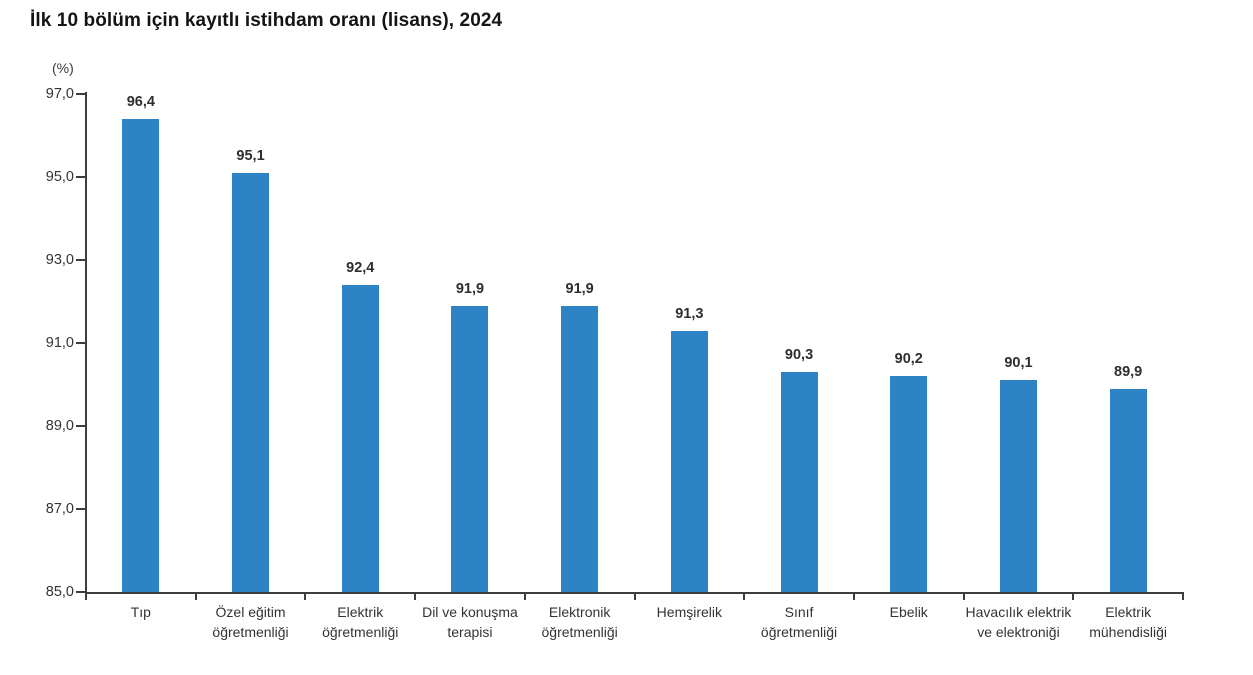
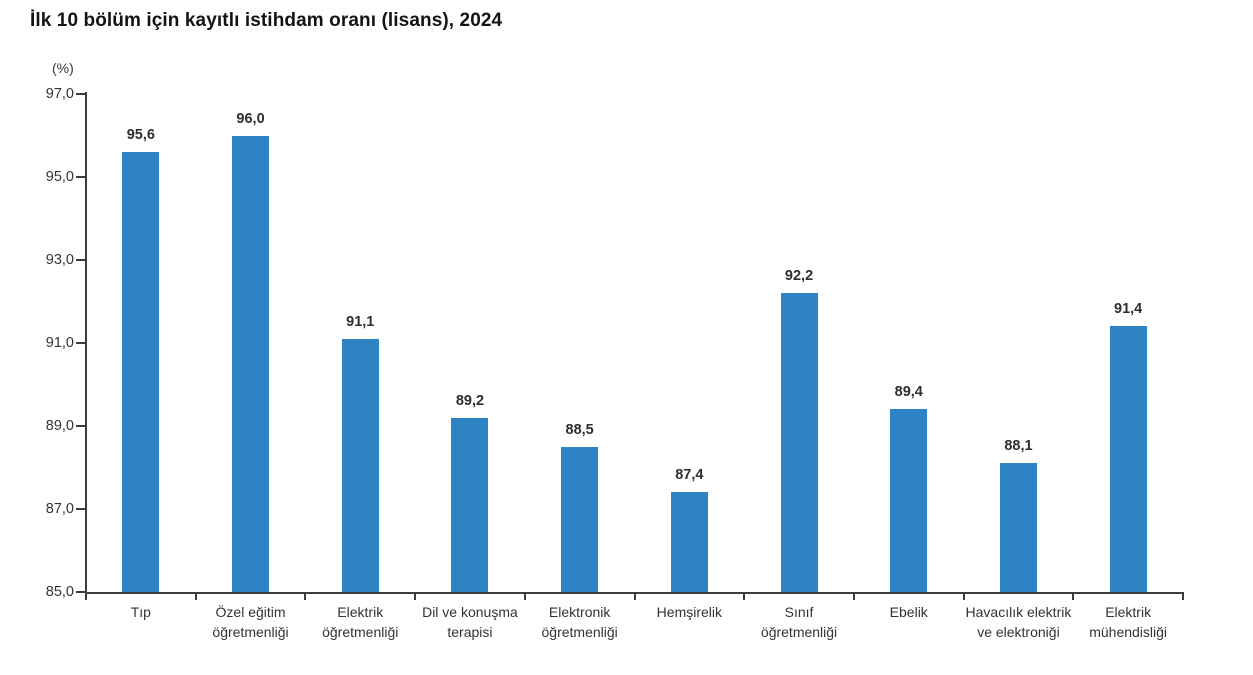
Tıp: 96,4 -> 95,6
Özel eğitim öğretmenliği: 95,1 -> 96,0
Elektrik öğretmenliği: 92,4 -> 91,1
Dil ve konuşma terapisi: 91,9 -> 89,2
Elektronik öğretmenliği: 91,9 -> 88,5
Hemşirelik: 91,3 -> 87,4
Sınıf öğretmenliği: 90,3 -> 92,2
Ebelik: 90,2 -> 89,4
Havacılık elektrik ve elektroniği: 90,1 -> 88,1
Elektrik mühendisliği: 89,9 -> 91,4
